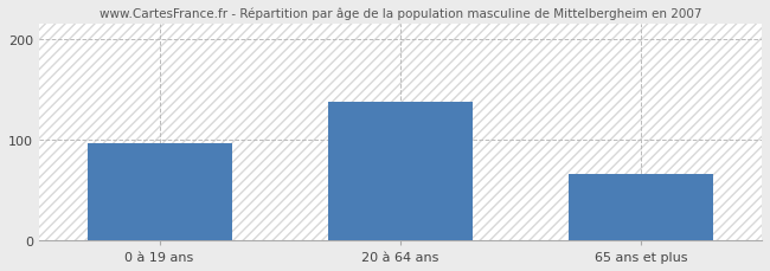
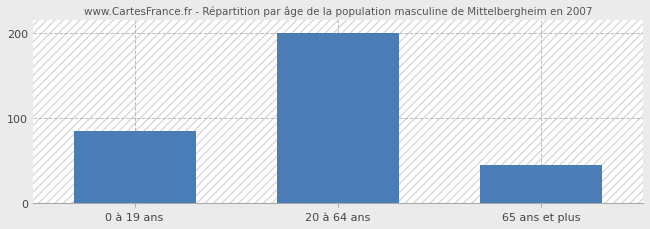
0 à 19 ans: 96 -> 85
20 à 64 ans: 138 -> 200
65 ans et plus: 66 -> 45
